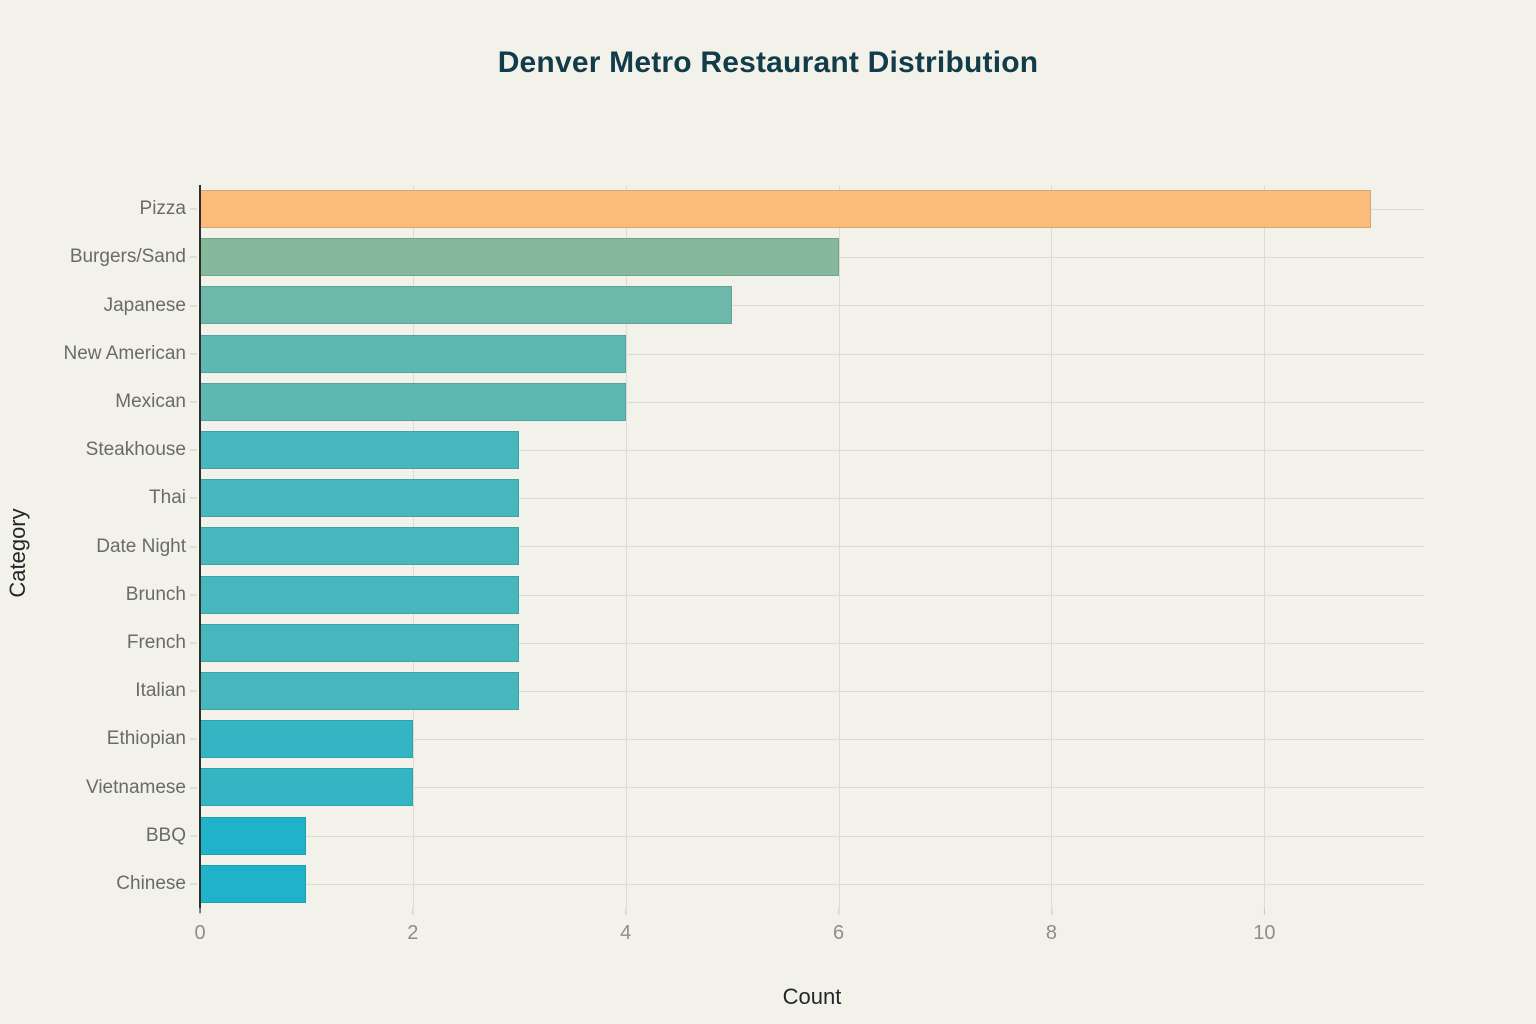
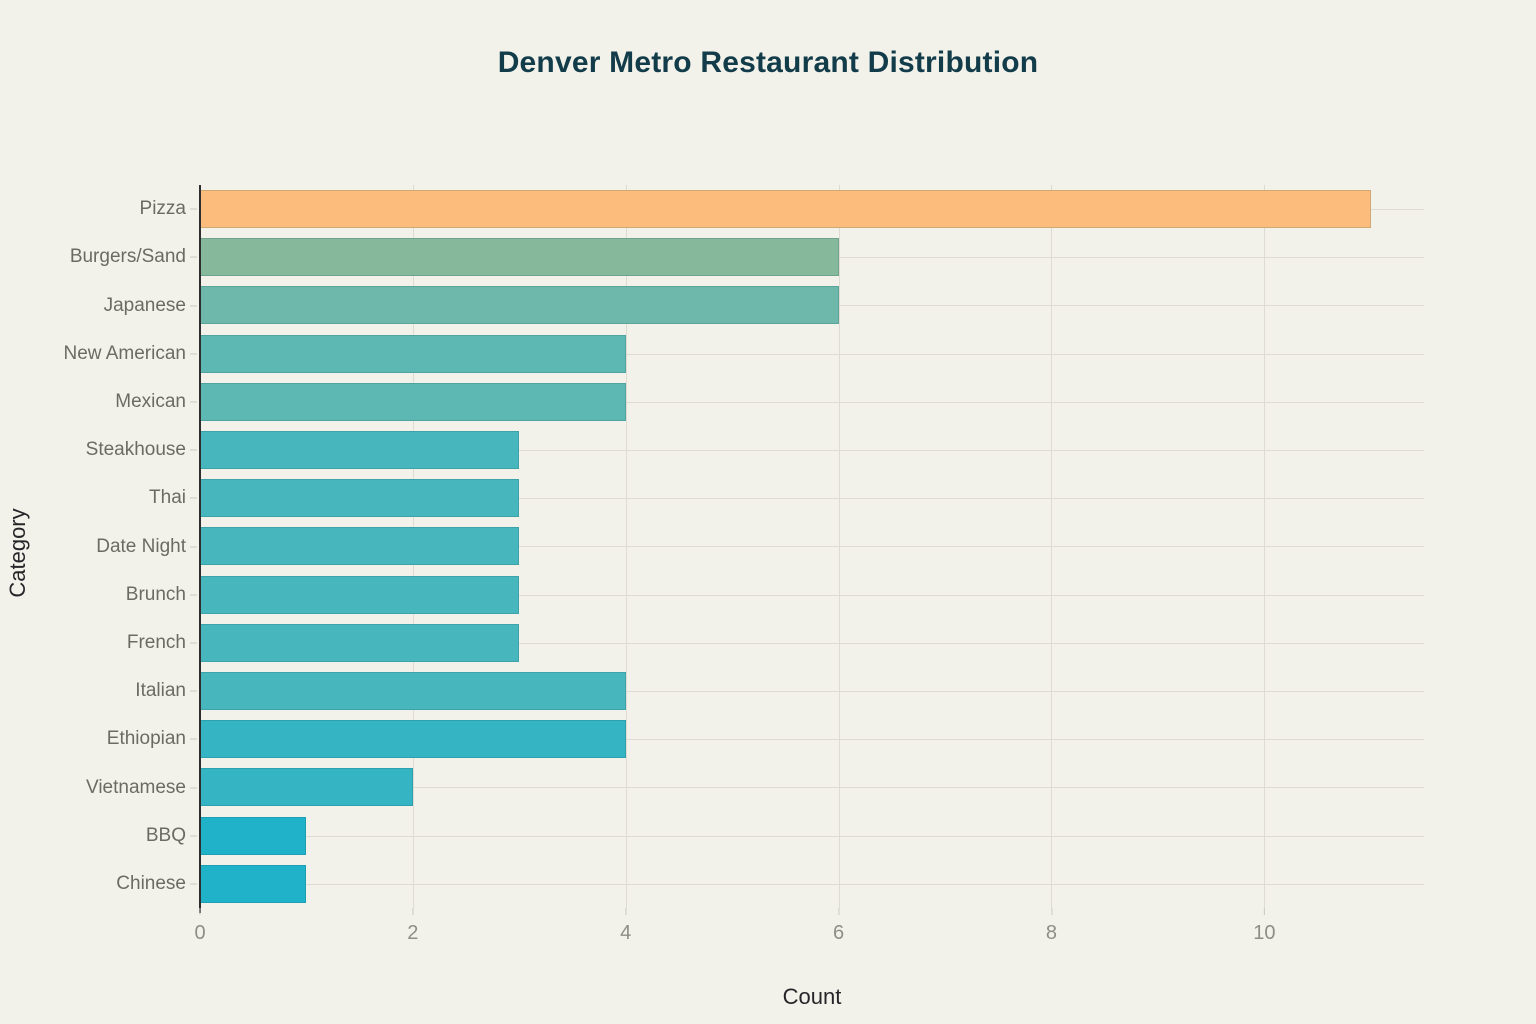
Japanese: 5 -> 6
Italian: 3 -> 4
Ethiopian: 2 -> 4
